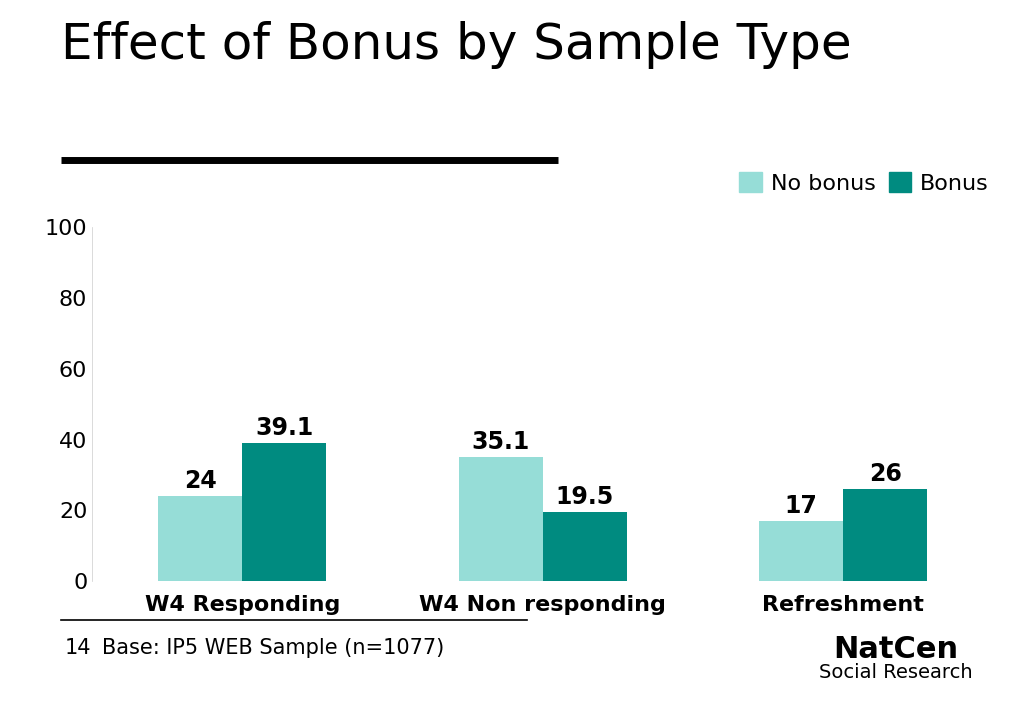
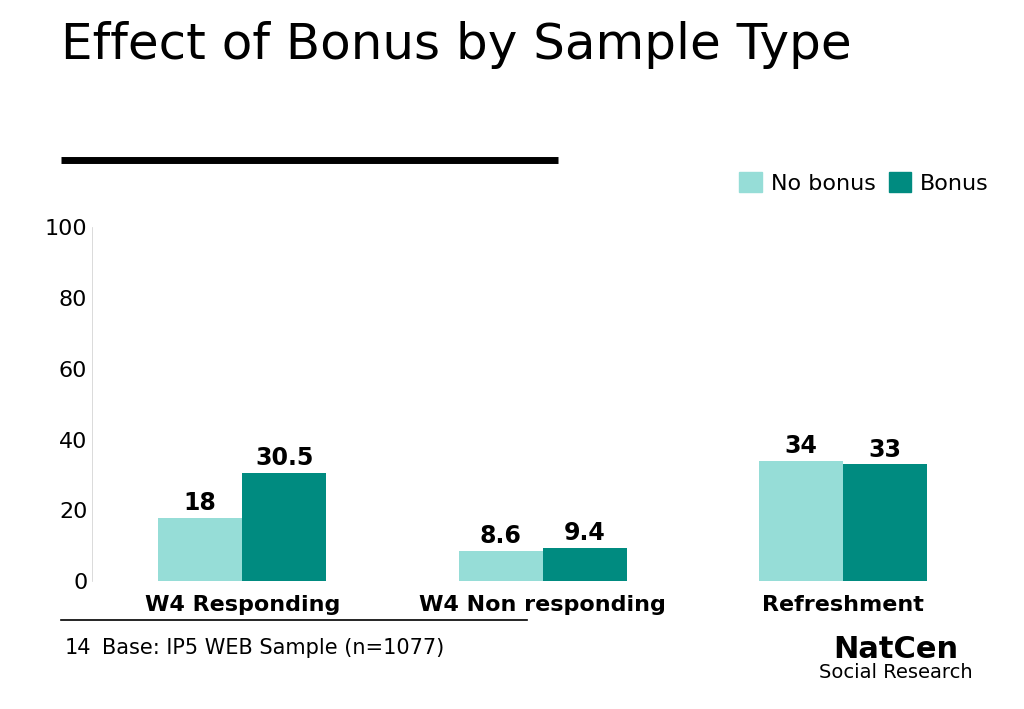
No bonus/W4 Responding: 24 -> 18
Bonus/W4 Responding: 39.1 -> 30.5
No bonus/W4 Non responding: 35.1 -> 8.6
Bonus/W4 Non responding: 19.5 -> 9.4
No bonus/Refreshment: 17 -> 34
Bonus/Refreshment: 26 -> 33
